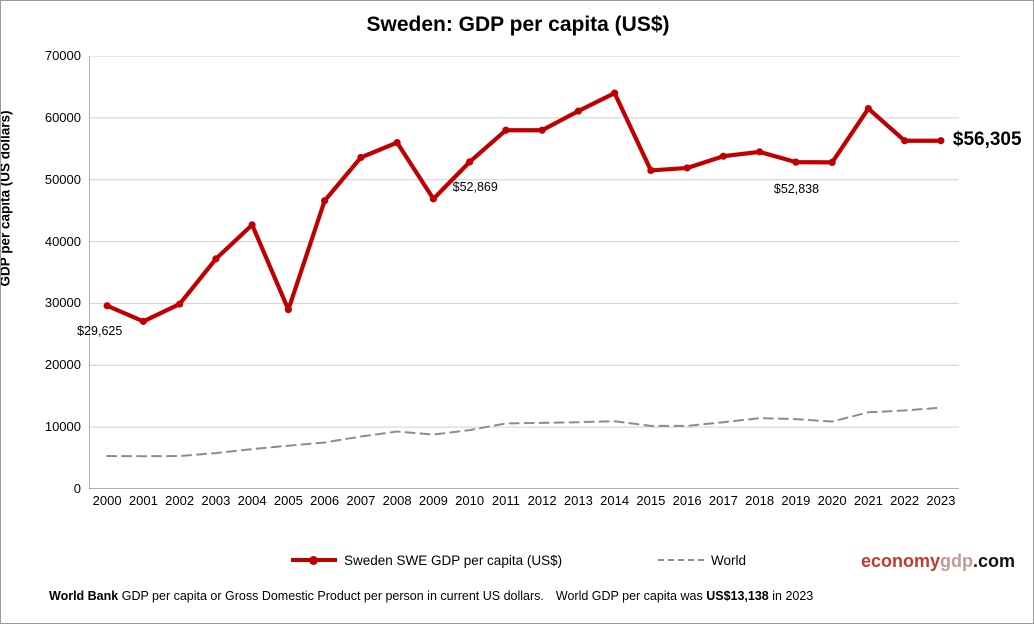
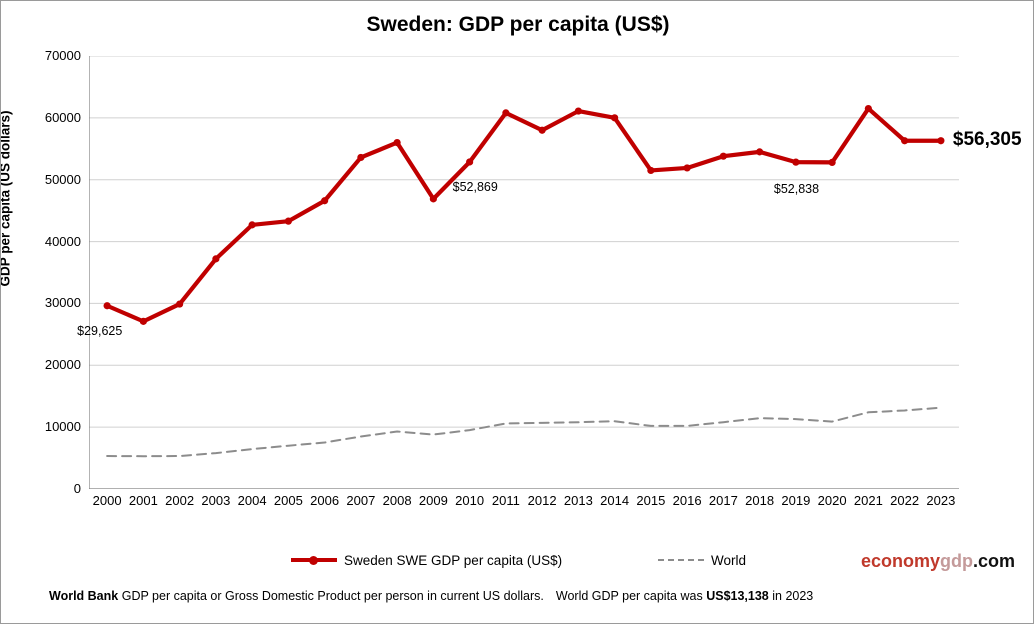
Sweden SWE GDP per capita (US$)/2005: 29000 -> 43000
Sweden SWE GDP per capita (US$)/2011: 58000 -> 61000
Sweden SWE GDP per capita (US$)/2014: 64000 -> 60000
